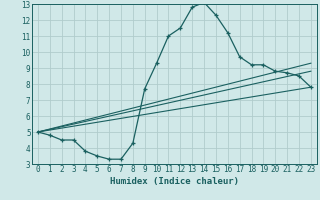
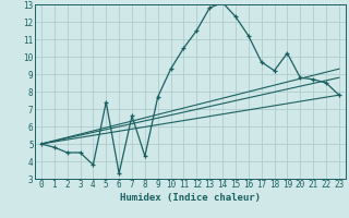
5: 3.5 -> 7.4
7: 3.3 -> 6.6
11: 11.0 -> 10.5
19: 9.2 -> 10.2
